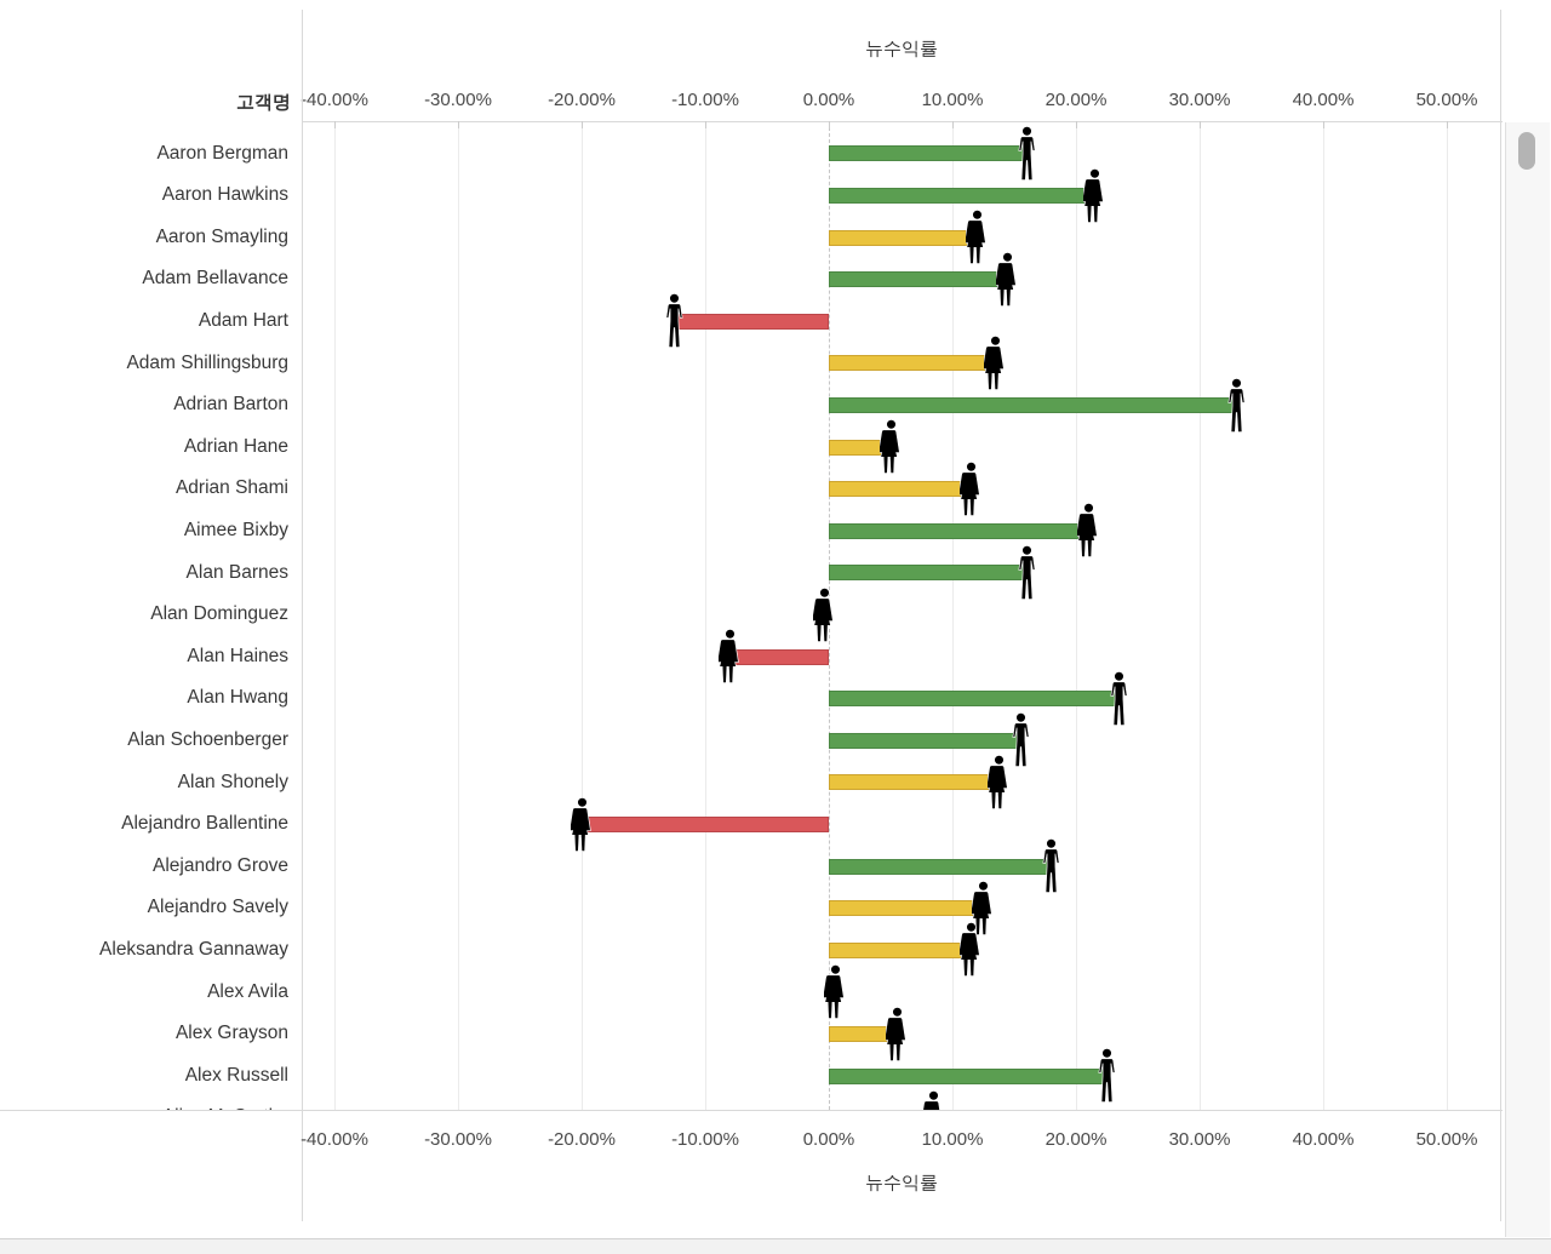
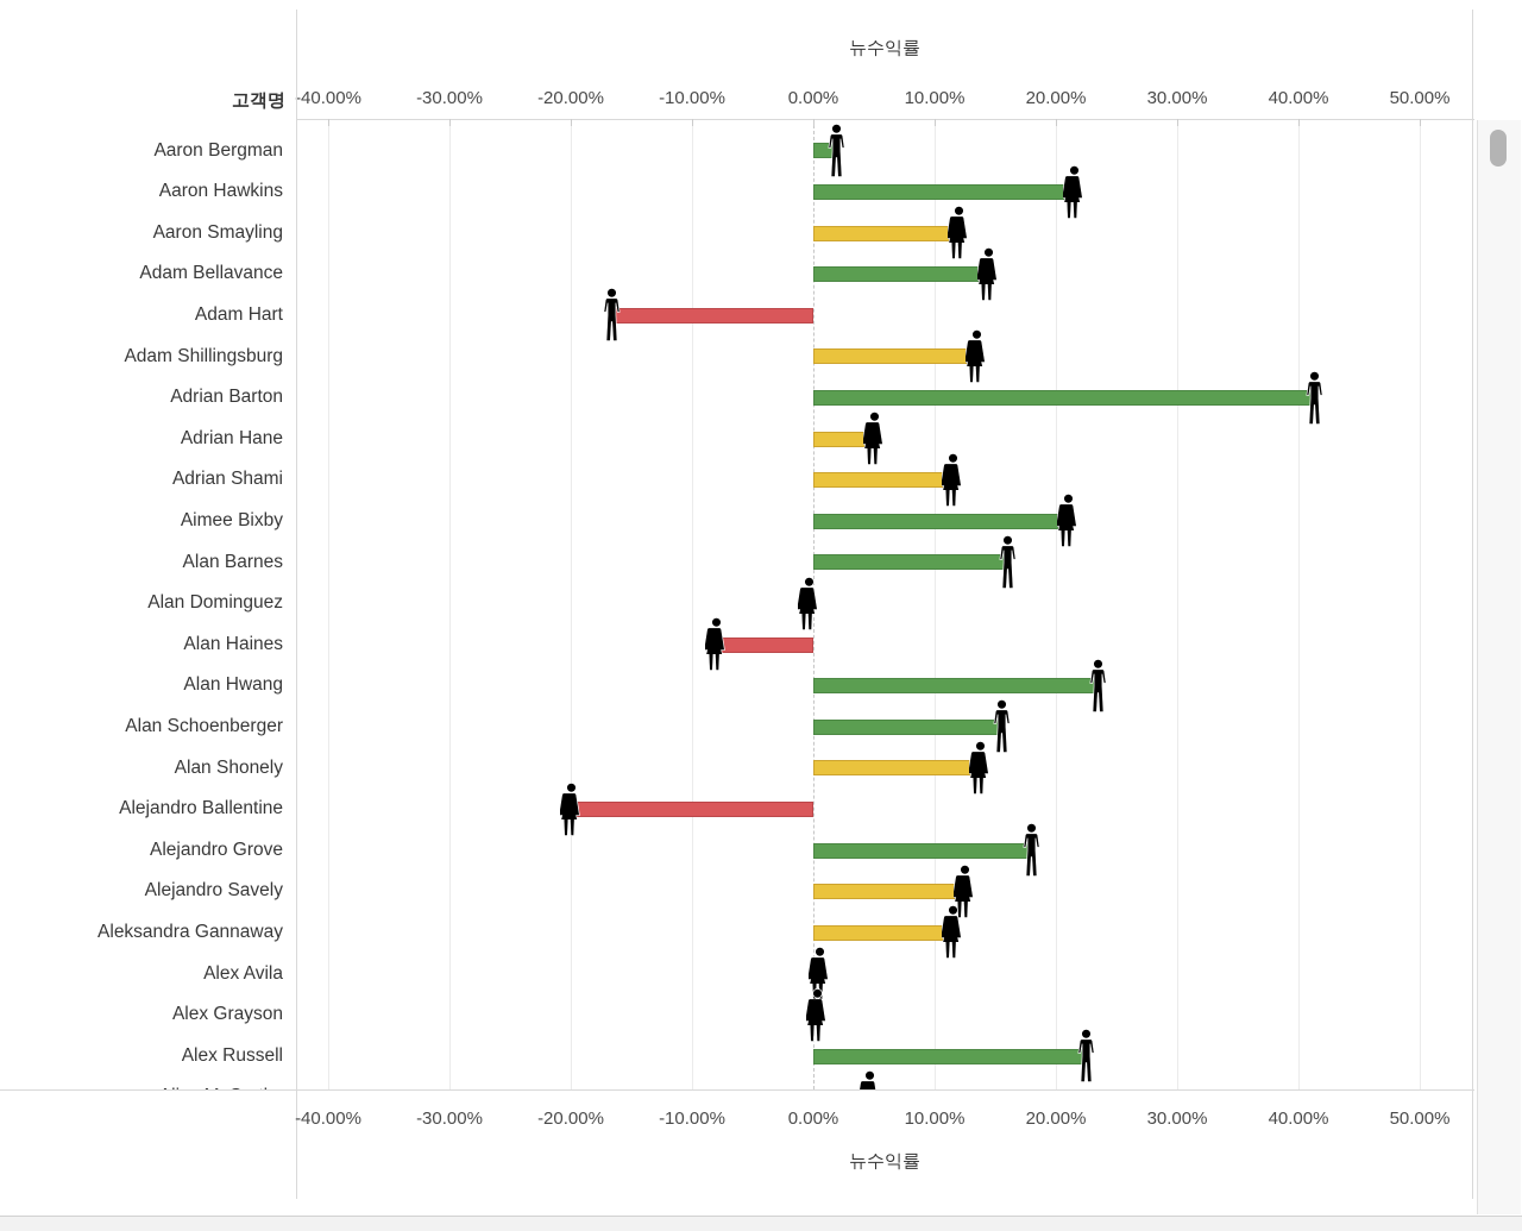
Aaron Bergman: 16.0% -> 1.9%
Adam Hart: -12.5% -> -16.6%
Adrian Barton: 33.0% -> 41.3%
Alex Grayson: 5.5% -> 0.3%
Alice McCarthy: 8.5% -> 4.7%
